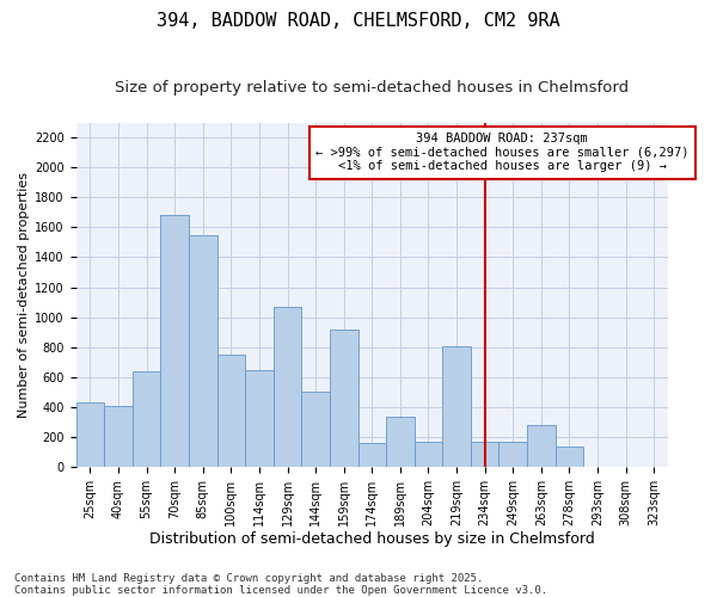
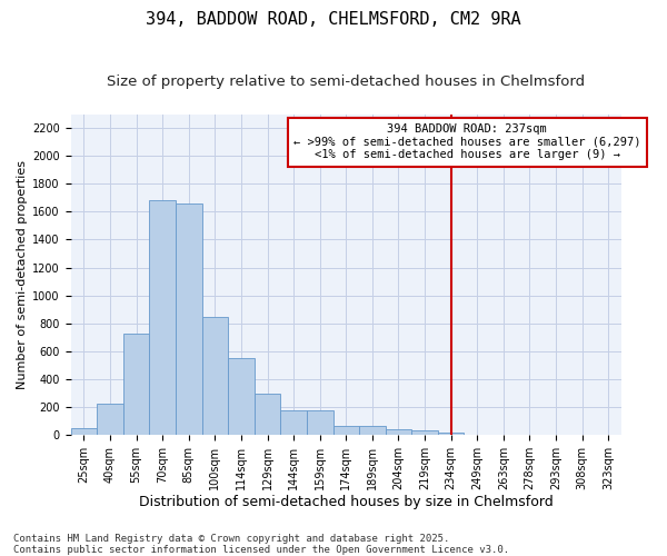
25sqm: 430 -> 50
40sqm: 410 -> 220
55sqm: 640 -> 730
85sqm: 1550 -> 1660
100sqm: 750 -> 840
114sqm: 650 -> 560
129sqm: 1070 -> 300
144sqm: 500 -> 180
159sqm: 920 -> 180
174sqm: 160 -> 60
189sqm: 340 -> 60
204sqm: 170 -> 40
219sqm: 810 -> 40
234sqm: 170 -> 20
249sqm: 170 -> 0
263sqm: 280 -> 0
278sqm: 140 -> 0
